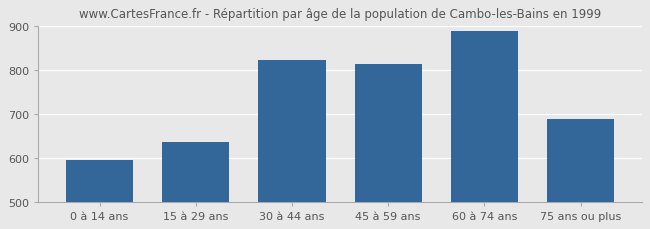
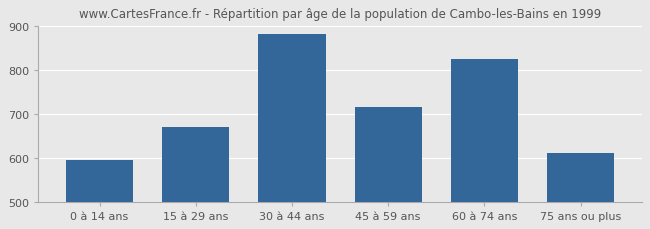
15 à 29 ans: 635 -> 670
30 à 44 ans: 822 -> 880
45 à 59 ans: 814 -> 715
60 à 74 ans: 887 -> 825
75 ans ou plus: 687 -> 610
